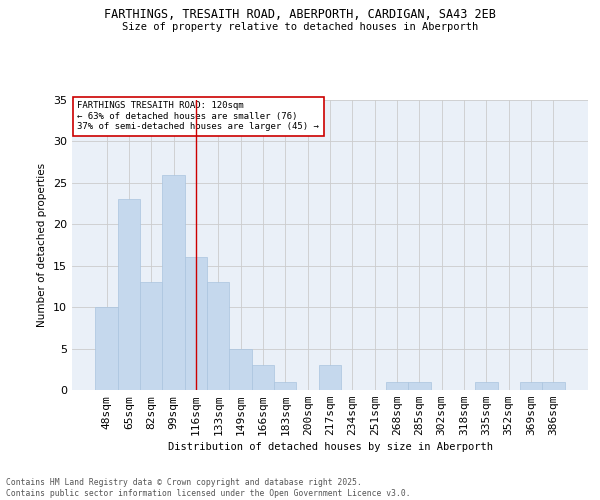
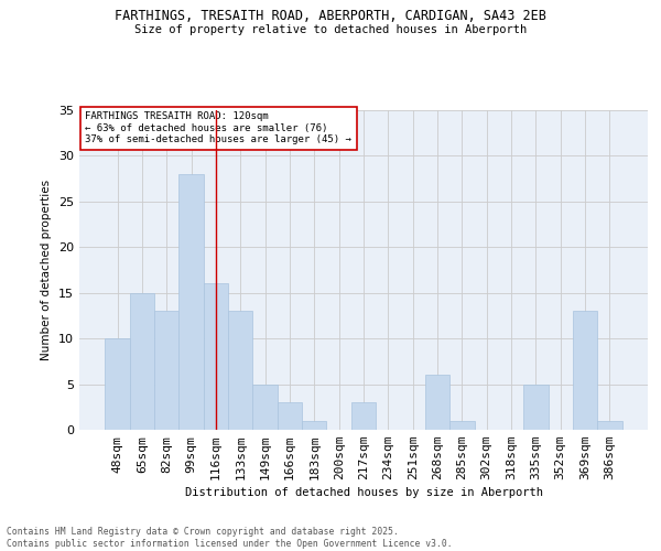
65sqm: 23 -> 15
99sqm: 26 -> 28
268sqm: 1 -> 6
335sqm: 1 -> 5
369sqm: 1 -> 13
